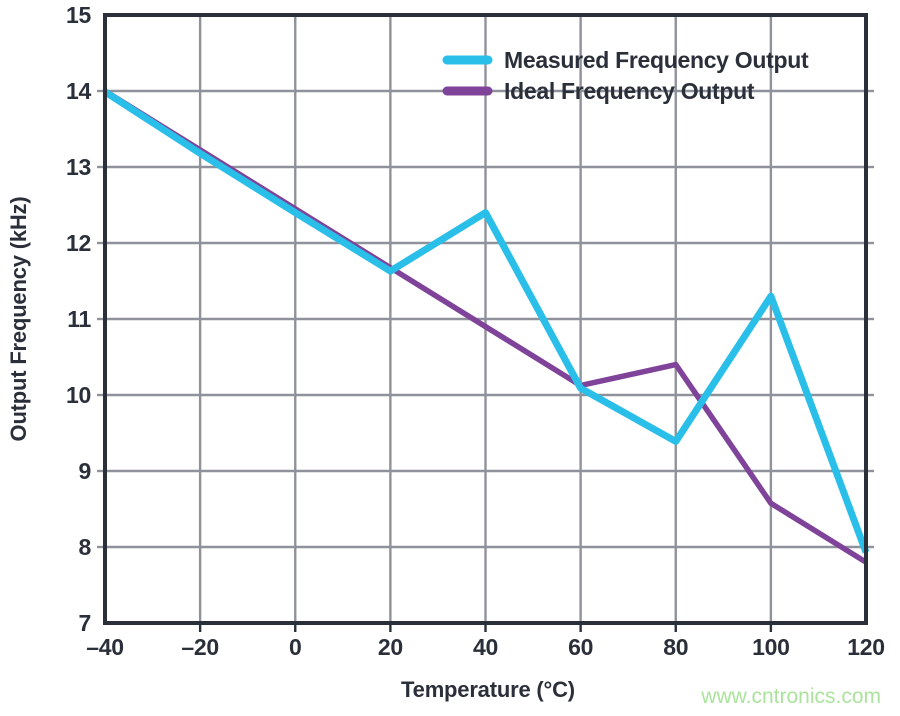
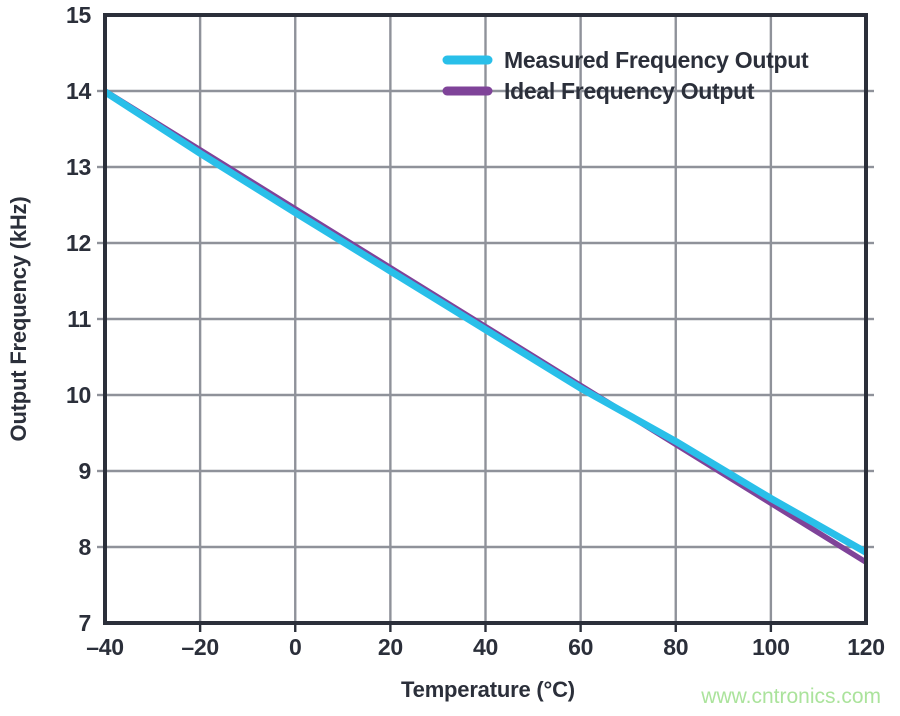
Measured Frequency Output/40: 12.4 -> 10.9
Ideal Frequency Output/80: 10.4 -> 9.3
Measured Frequency Output/100: 11.3 -> 8.6
